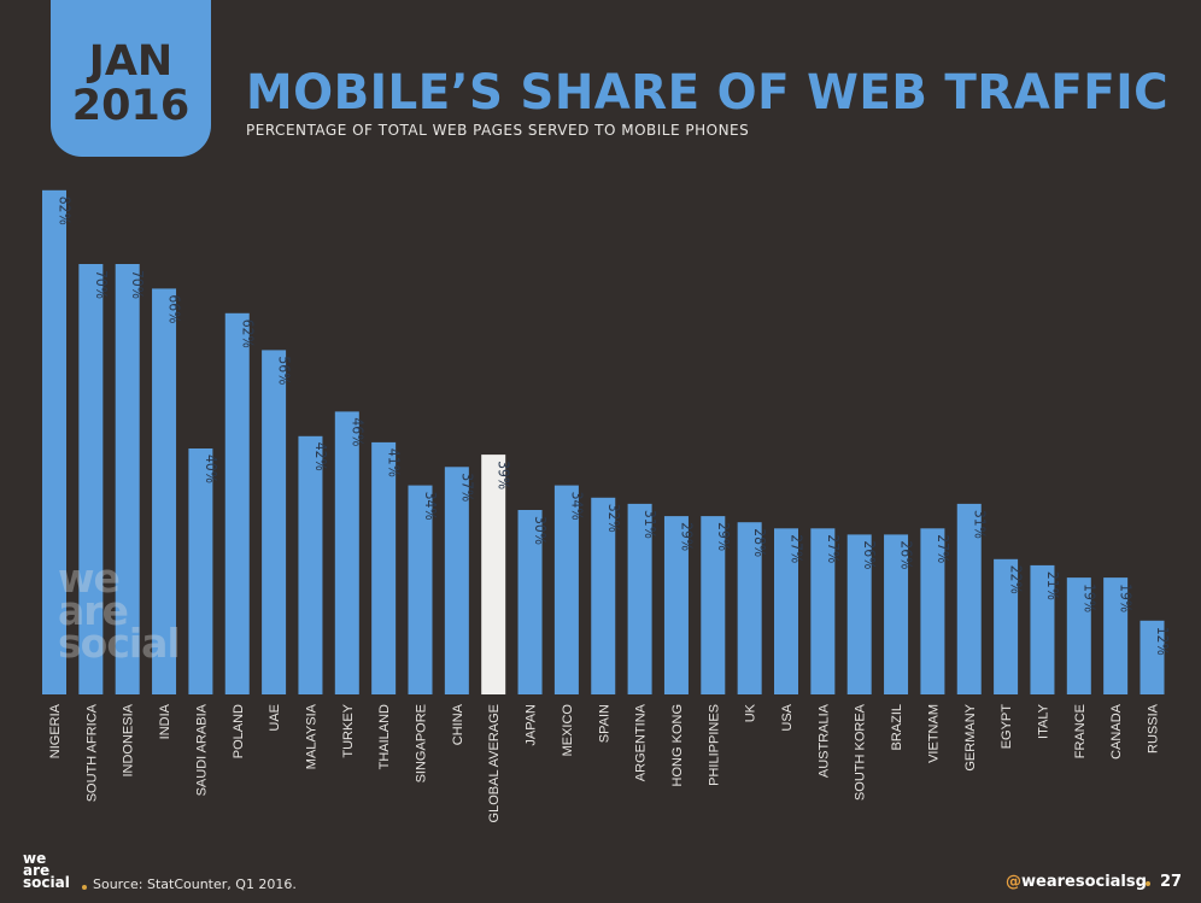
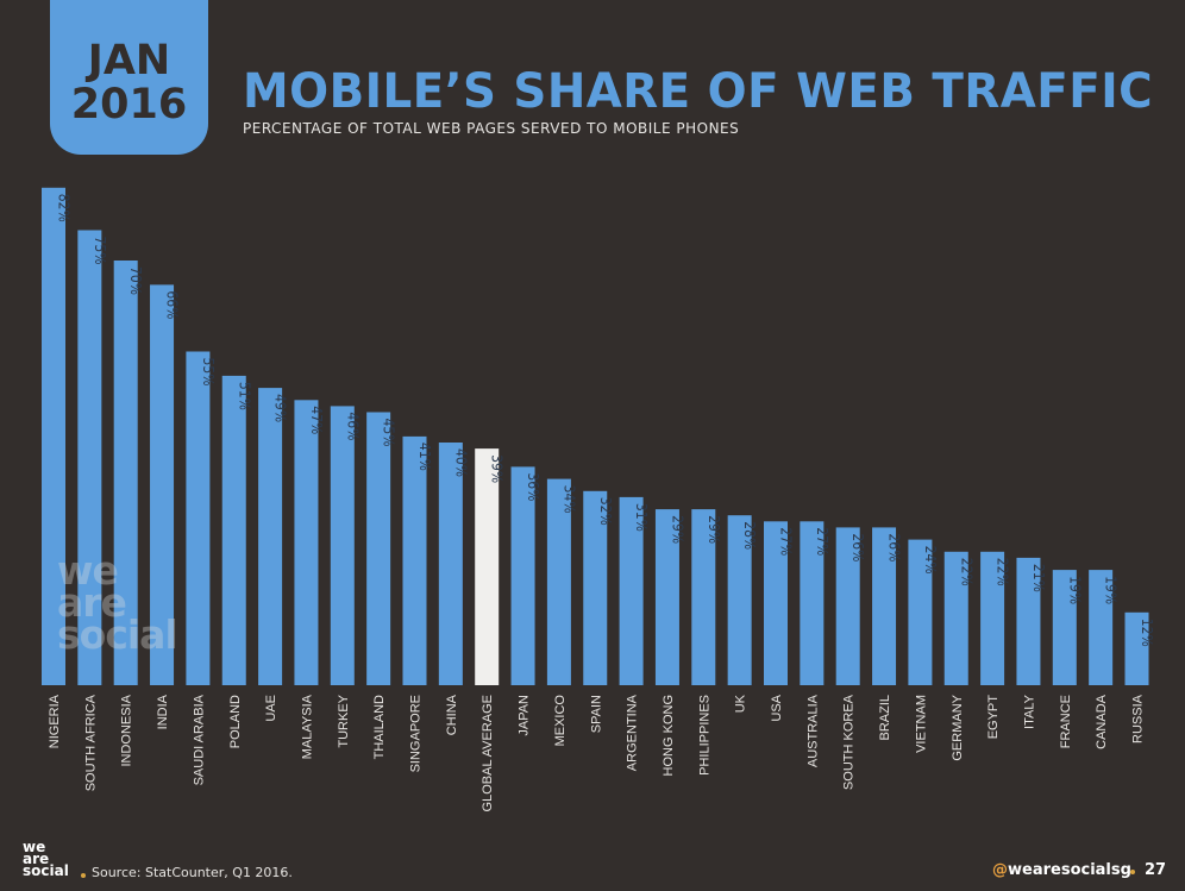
SOUTH AFRICA: 70% -> 75%
SAUDI ARABIA: 40% -> 55%
POLAND: 62% -> 51%
UAE: 56% -> 49%
MALAYSIA: 42% -> 47%
THAILAND: 41% -> 45%
SINGAPORE: 34% -> 41%
CHINA: 37% -> 40%
JAPAN: 30% -> 36%
VIETNAM: 27% -> 24%
GERMANY: 31% -> 22%
